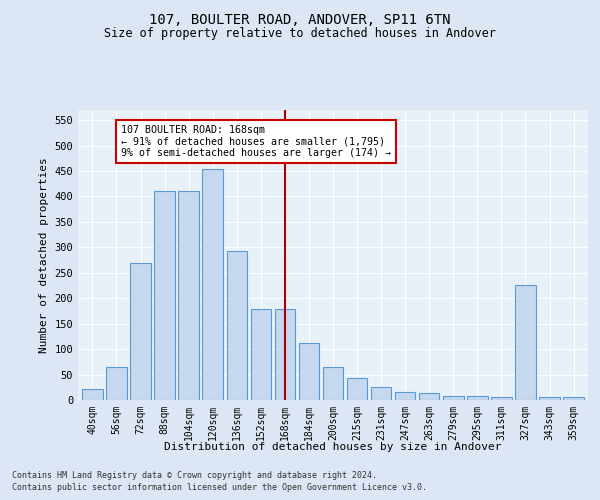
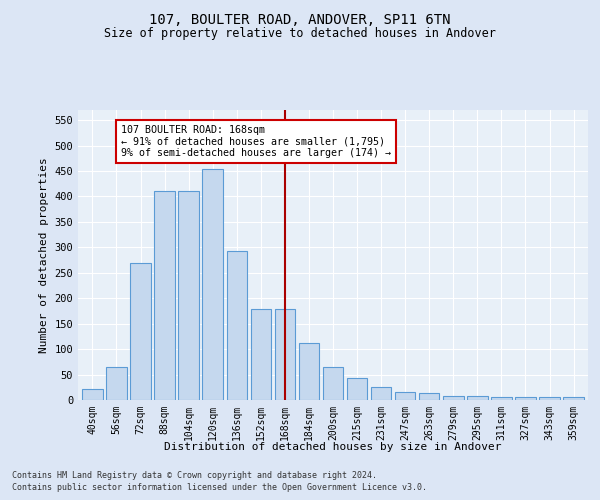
327sqm: 226 -> 5
